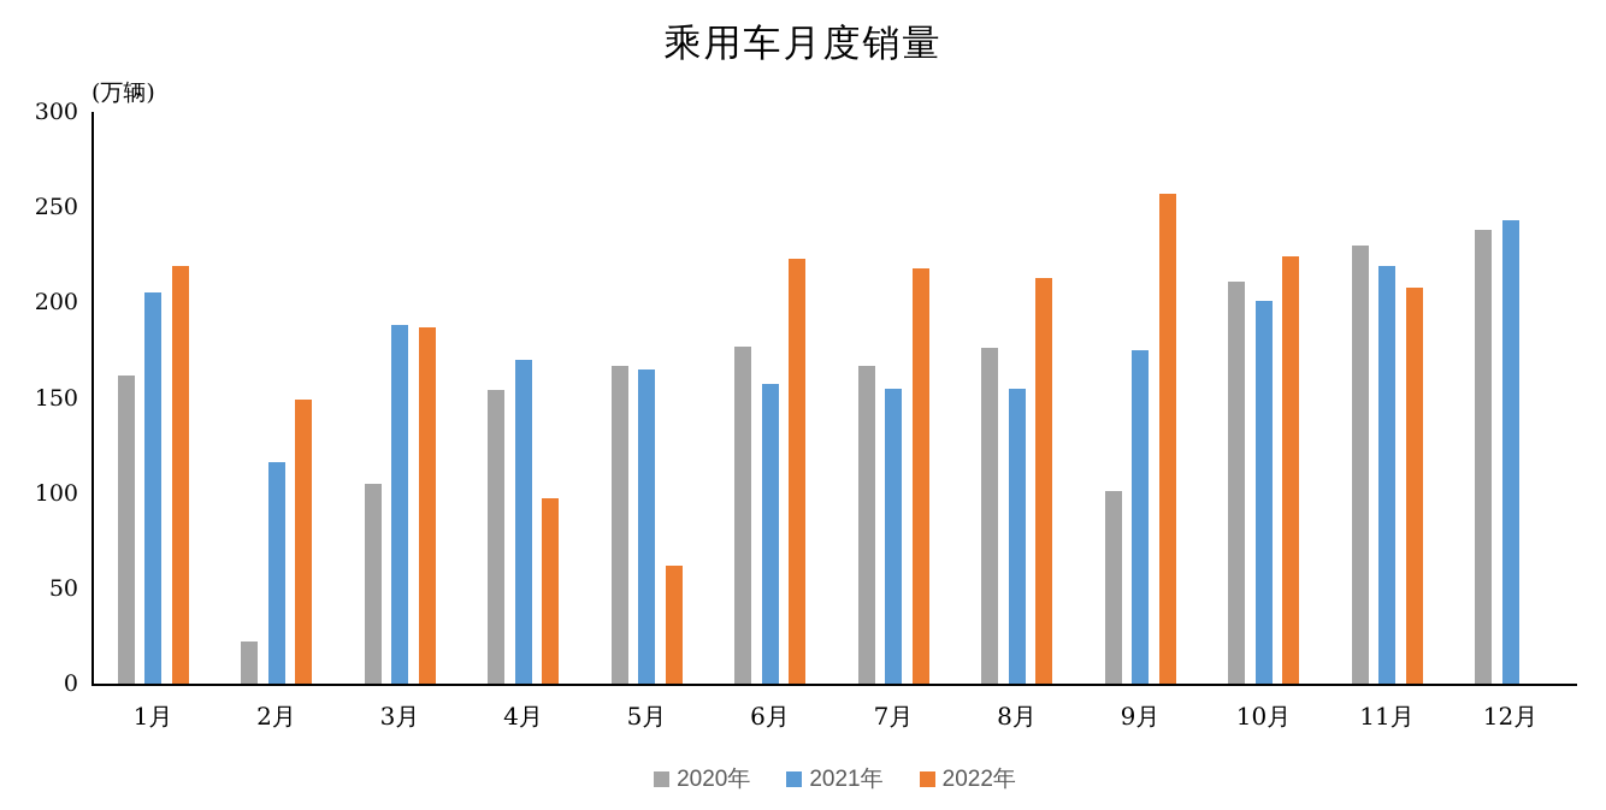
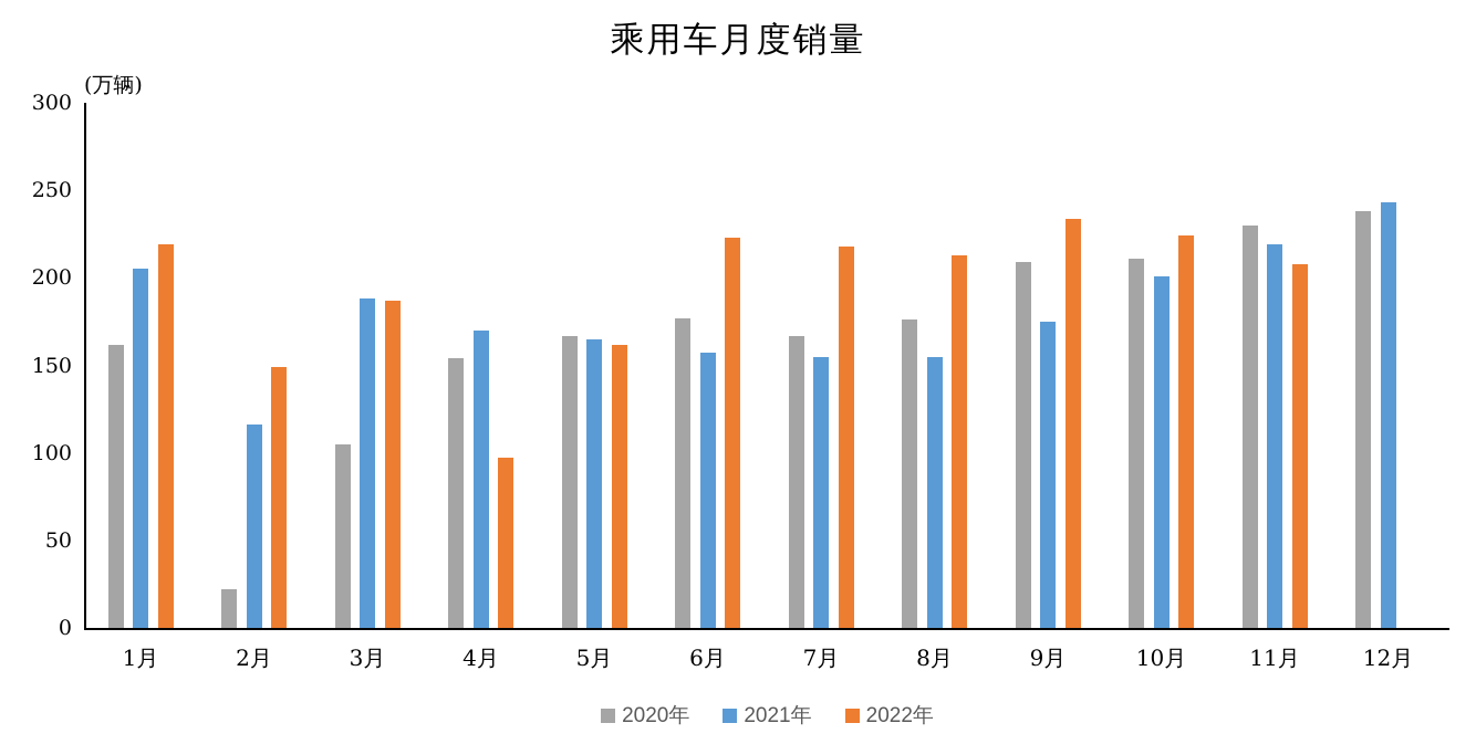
2022年/5月: 62 -> 162
2020年/9月: 101 -> 209
2022年/9月: 257 -> 234
